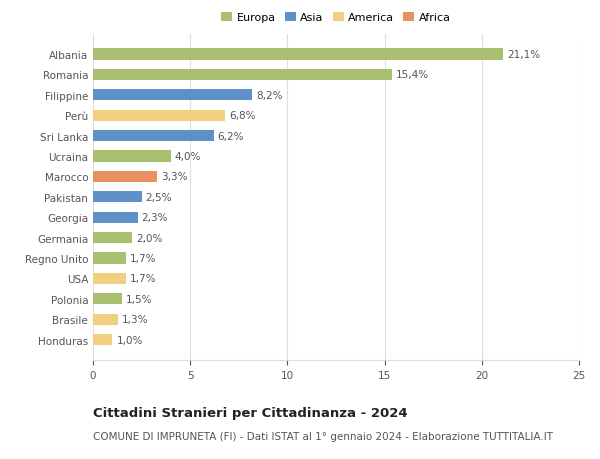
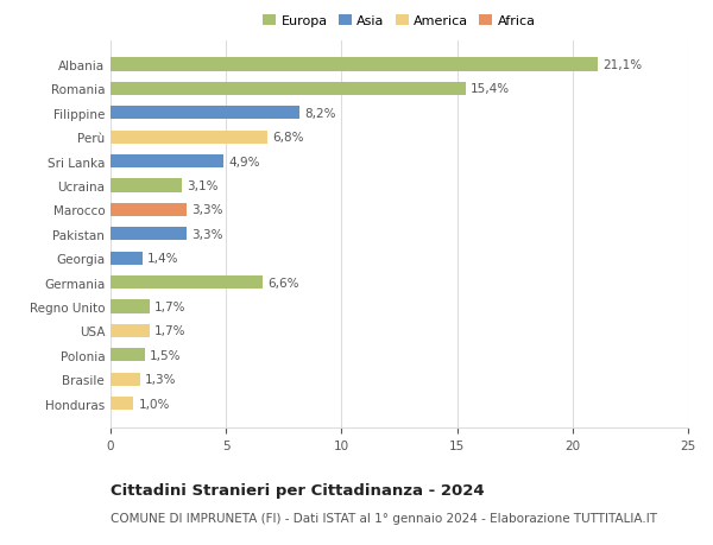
Sri Lanka: 6,2% -> 4,9%
Ucraina: 4,0% -> 3,1%
Pakistan: 2,5% -> 3,3%
Georgia: 2,3% -> 1,4%
Germania: 2,0% -> 6,6%
